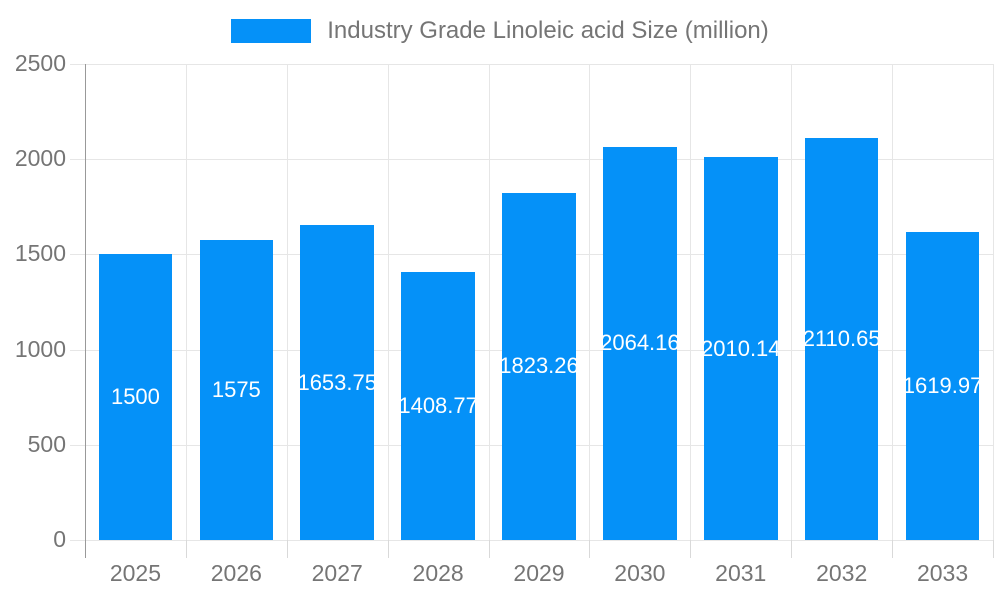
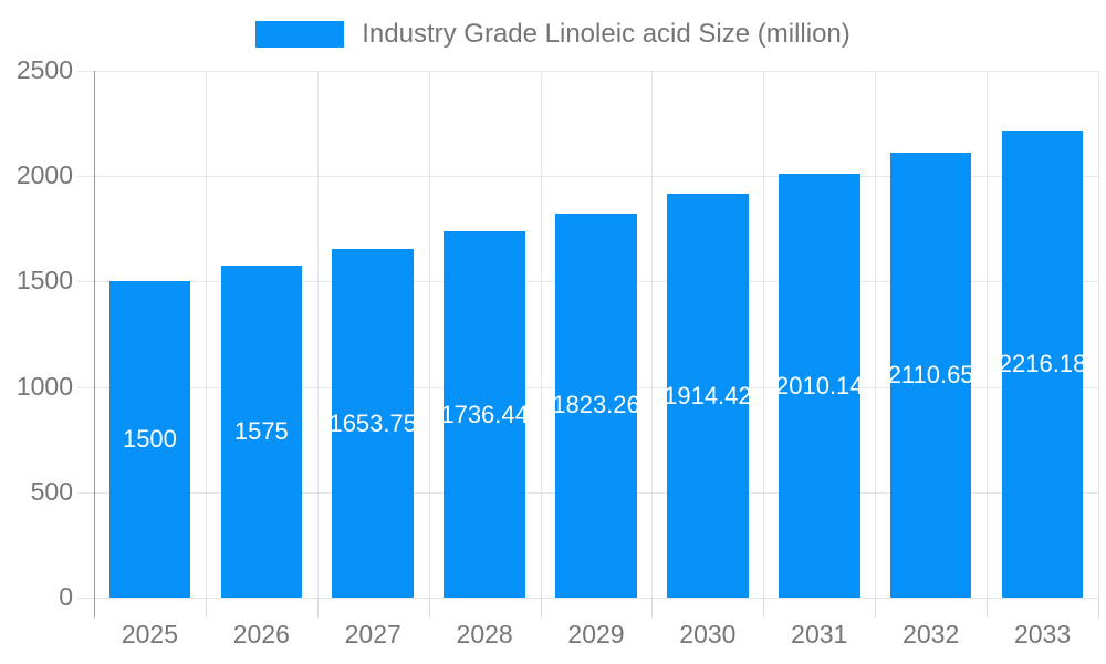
2028: 1408.77 -> 1736.44
2030: 2064.16 -> 1914.42
2033: 1619.97 -> 2216.18
